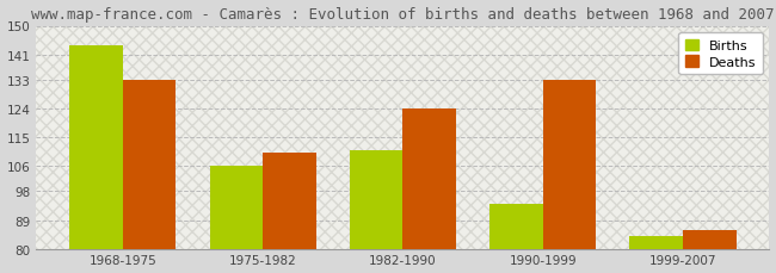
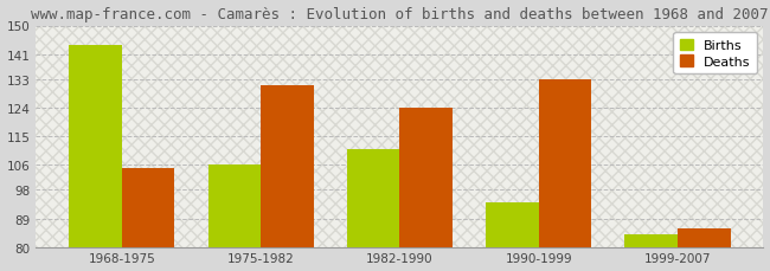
Deaths/1968-1975: 133 -> 105
Deaths/1975-1982: 110 -> 131
